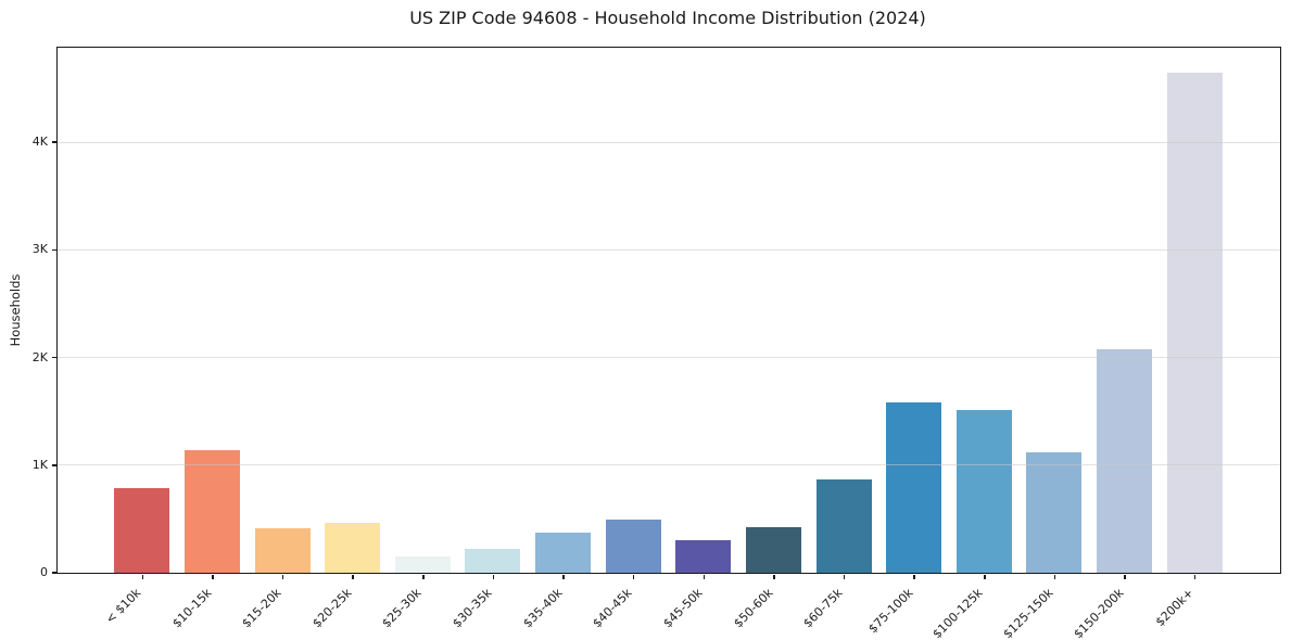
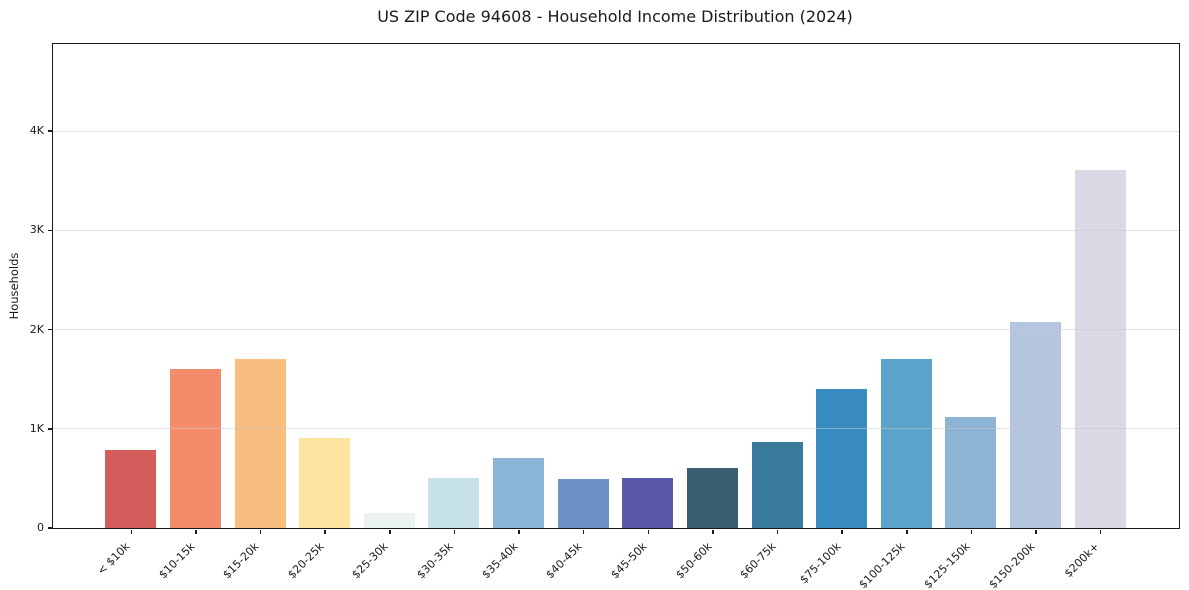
$10-15k: 1.1K -> 1.6K
$15-20k: 0.4K -> 1.7K
$20-25k: 0.5K -> 0.9K
$30-35k: 0.2K -> 0.5K
$35-40k: 0.4K -> 0.7K
$45-50k: 0.3K -> 0.5K
$50-60k: 0.4K -> 0.6K
$75-100k: 1.6K -> 1.4K
$100-125k: 1.5K -> 1.7K
$200k+: 4.6K -> 3.6K
